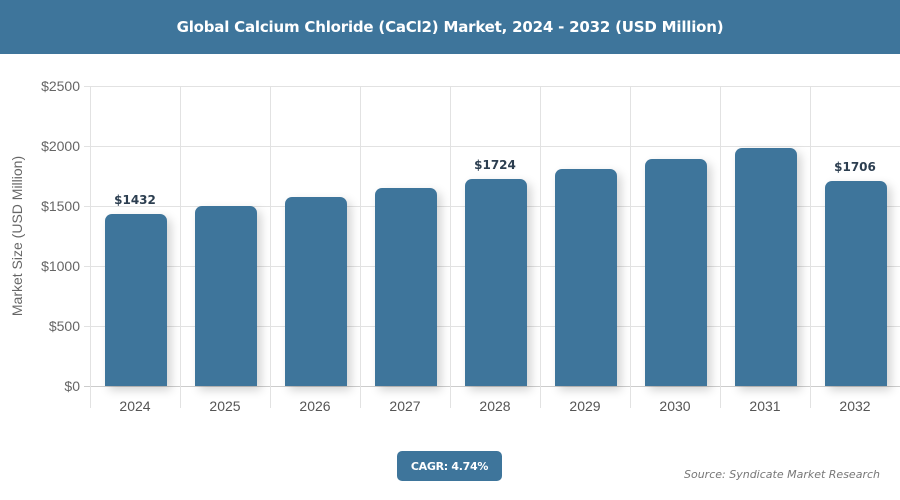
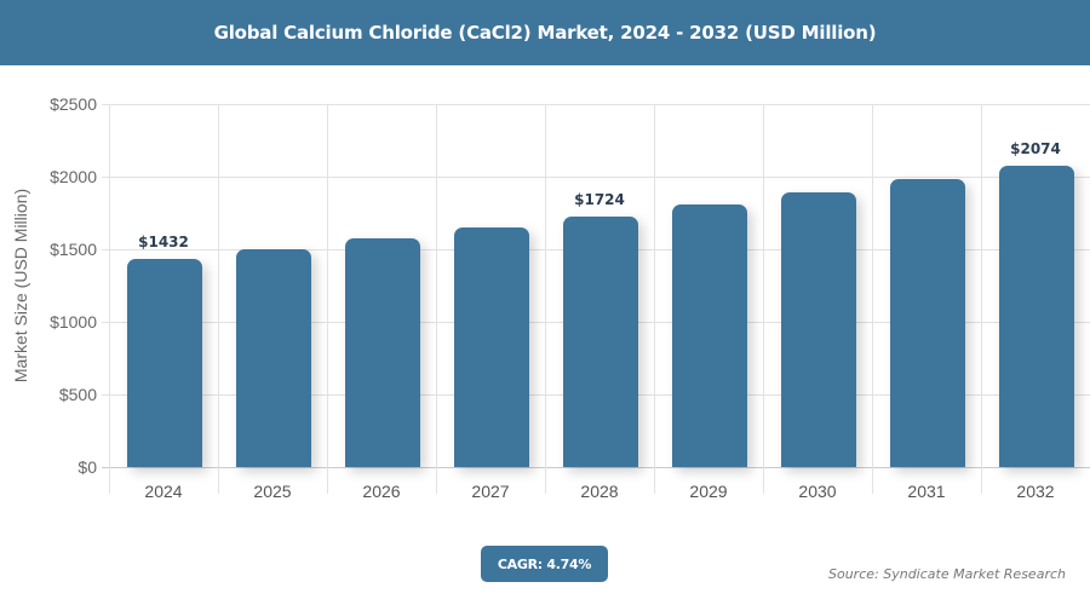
2032: $1706 -> $2074
